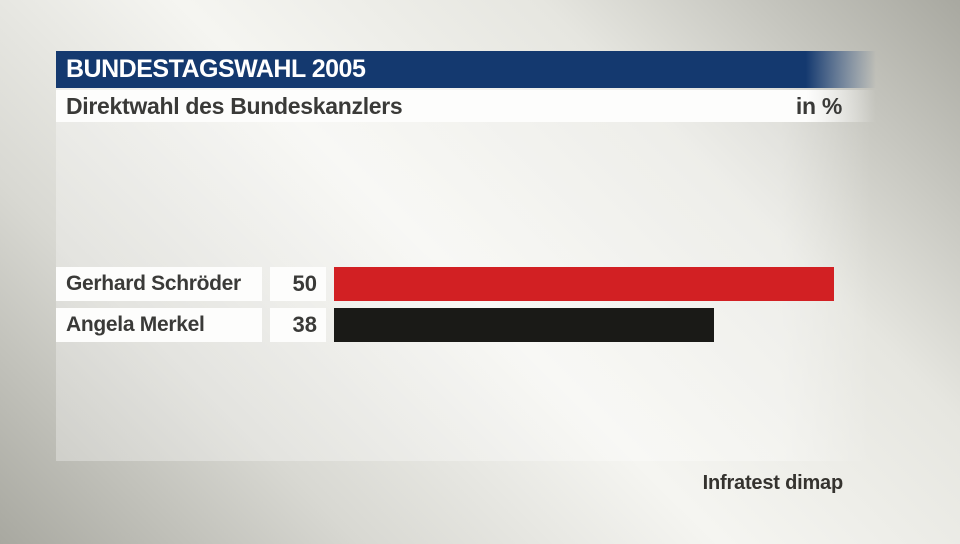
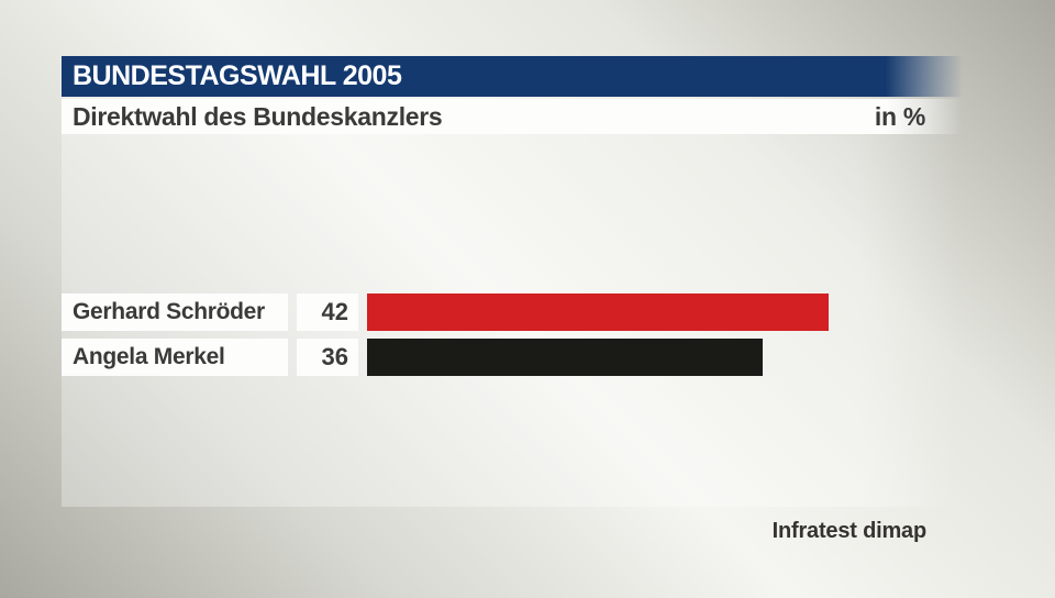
Gerhard Schröder: 50 -> 42
Angela Merkel: 38 -> 36
